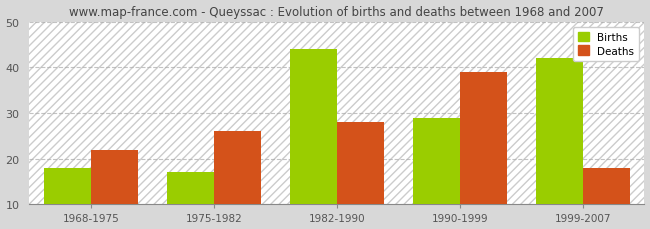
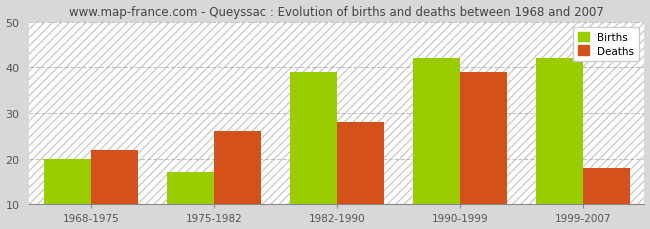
Births/1968-1975: 18 -> 20
Births/1982-1990: 44 -> 39
Births/1990-1999: 29 -> 42
